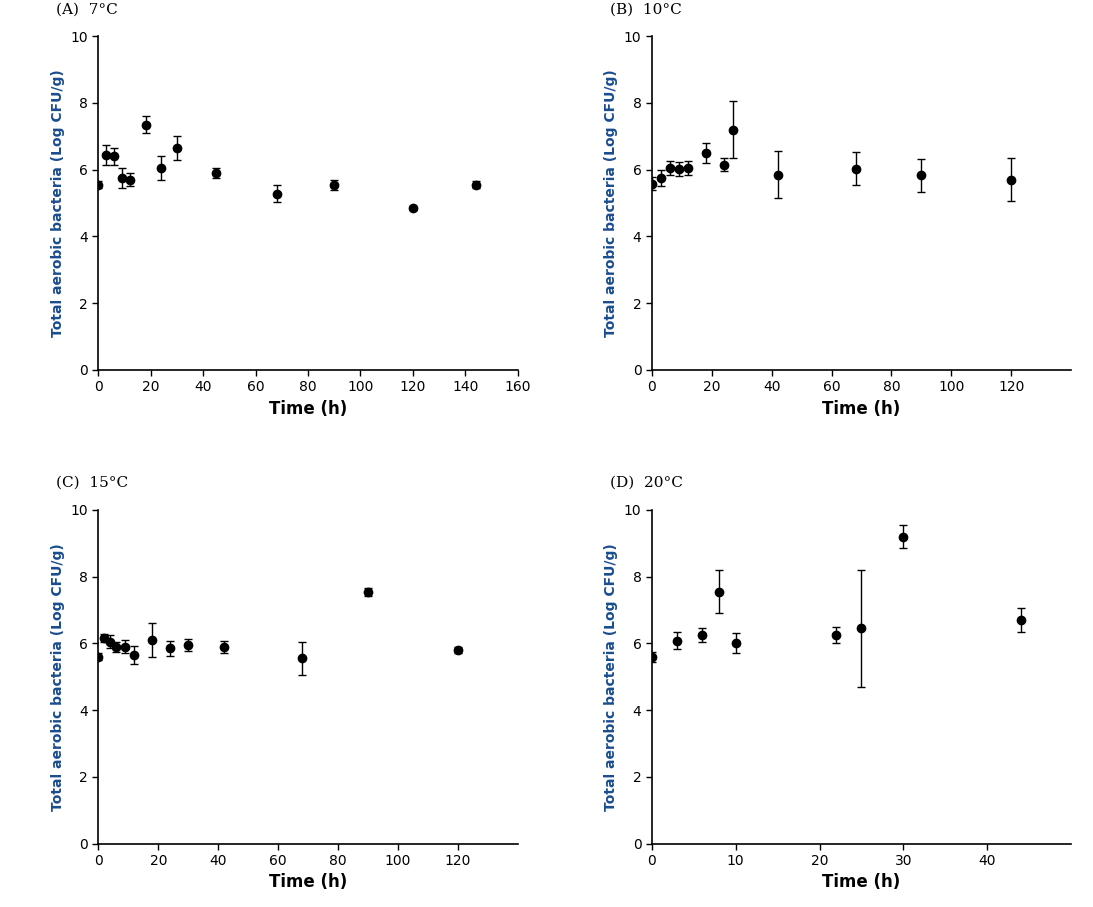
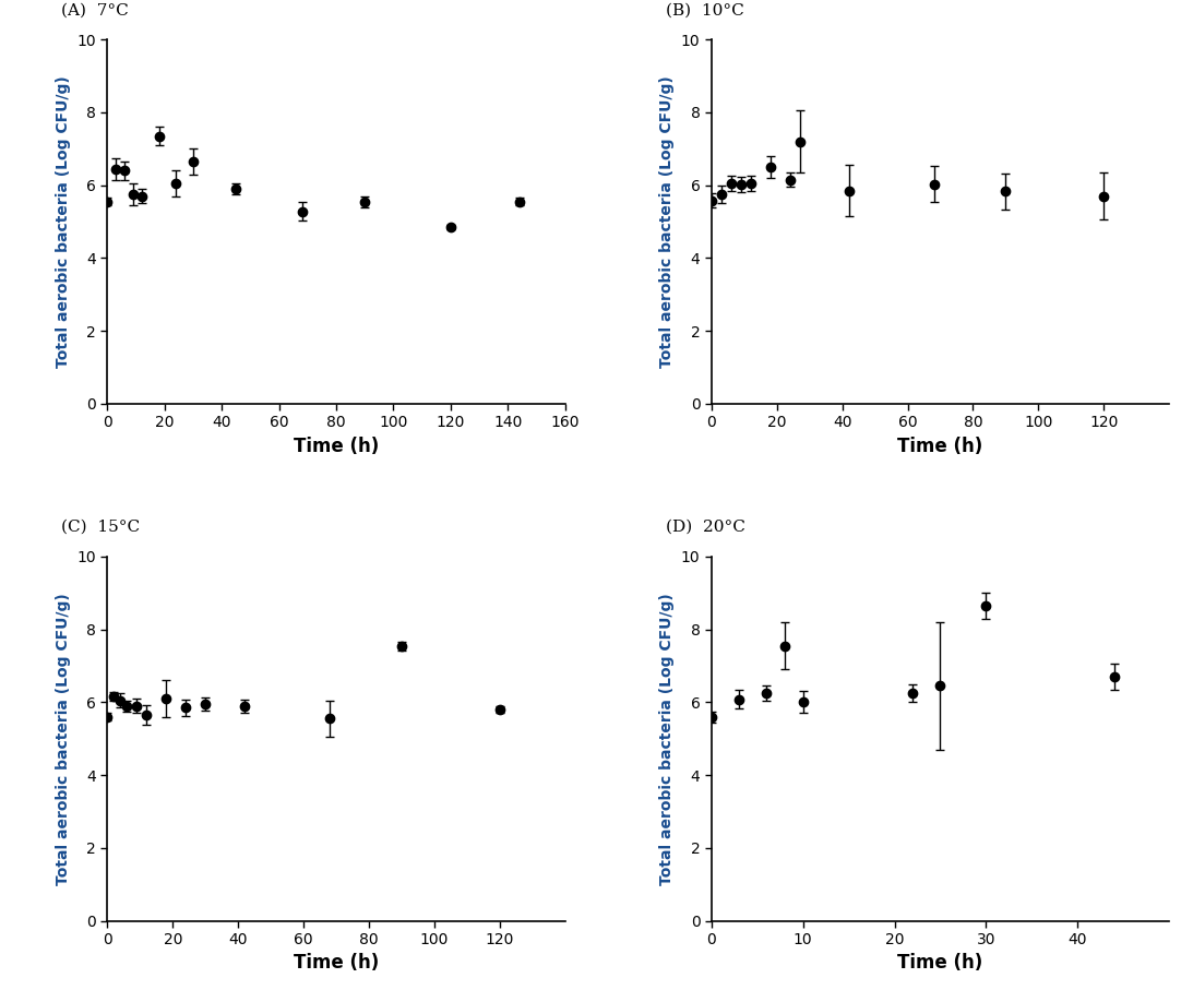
30: 9.20 -> 8.65
